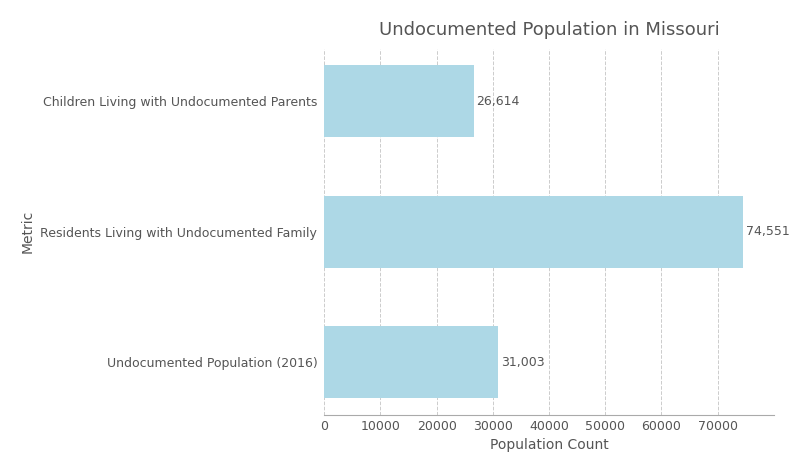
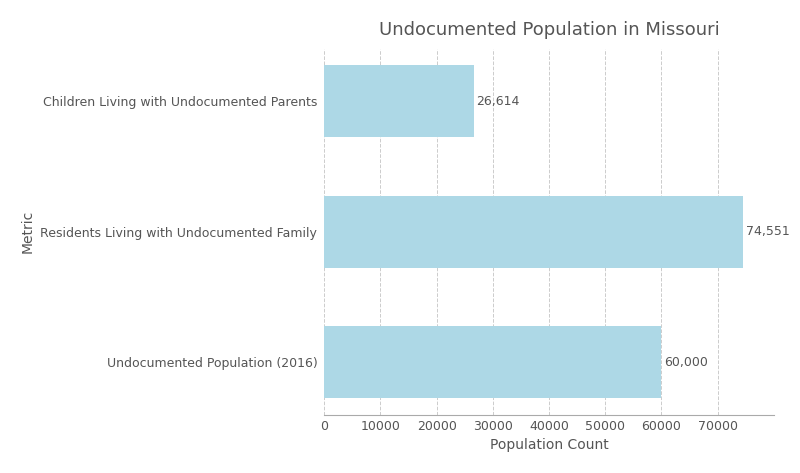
Undocumented Population (2016): 31,003 -> 60,000
